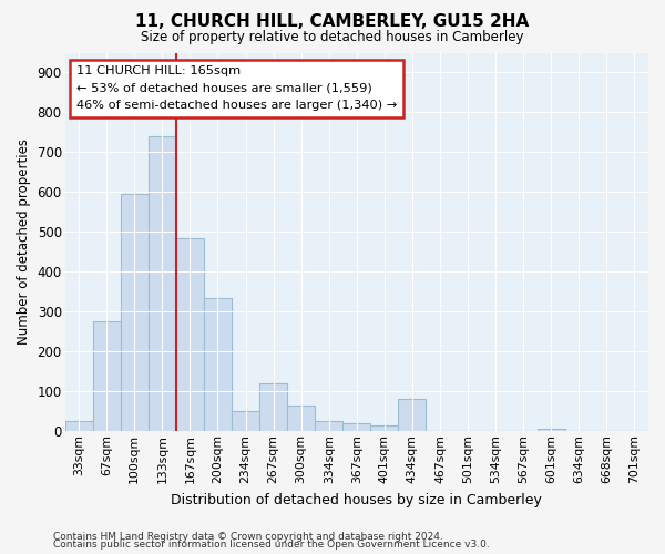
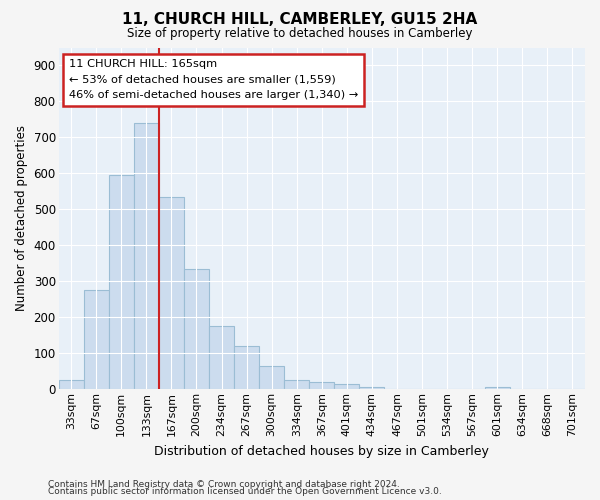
167sqm: 485 -> 535
234sqm: 50 -> 175
434sqm: 80 -> 5
